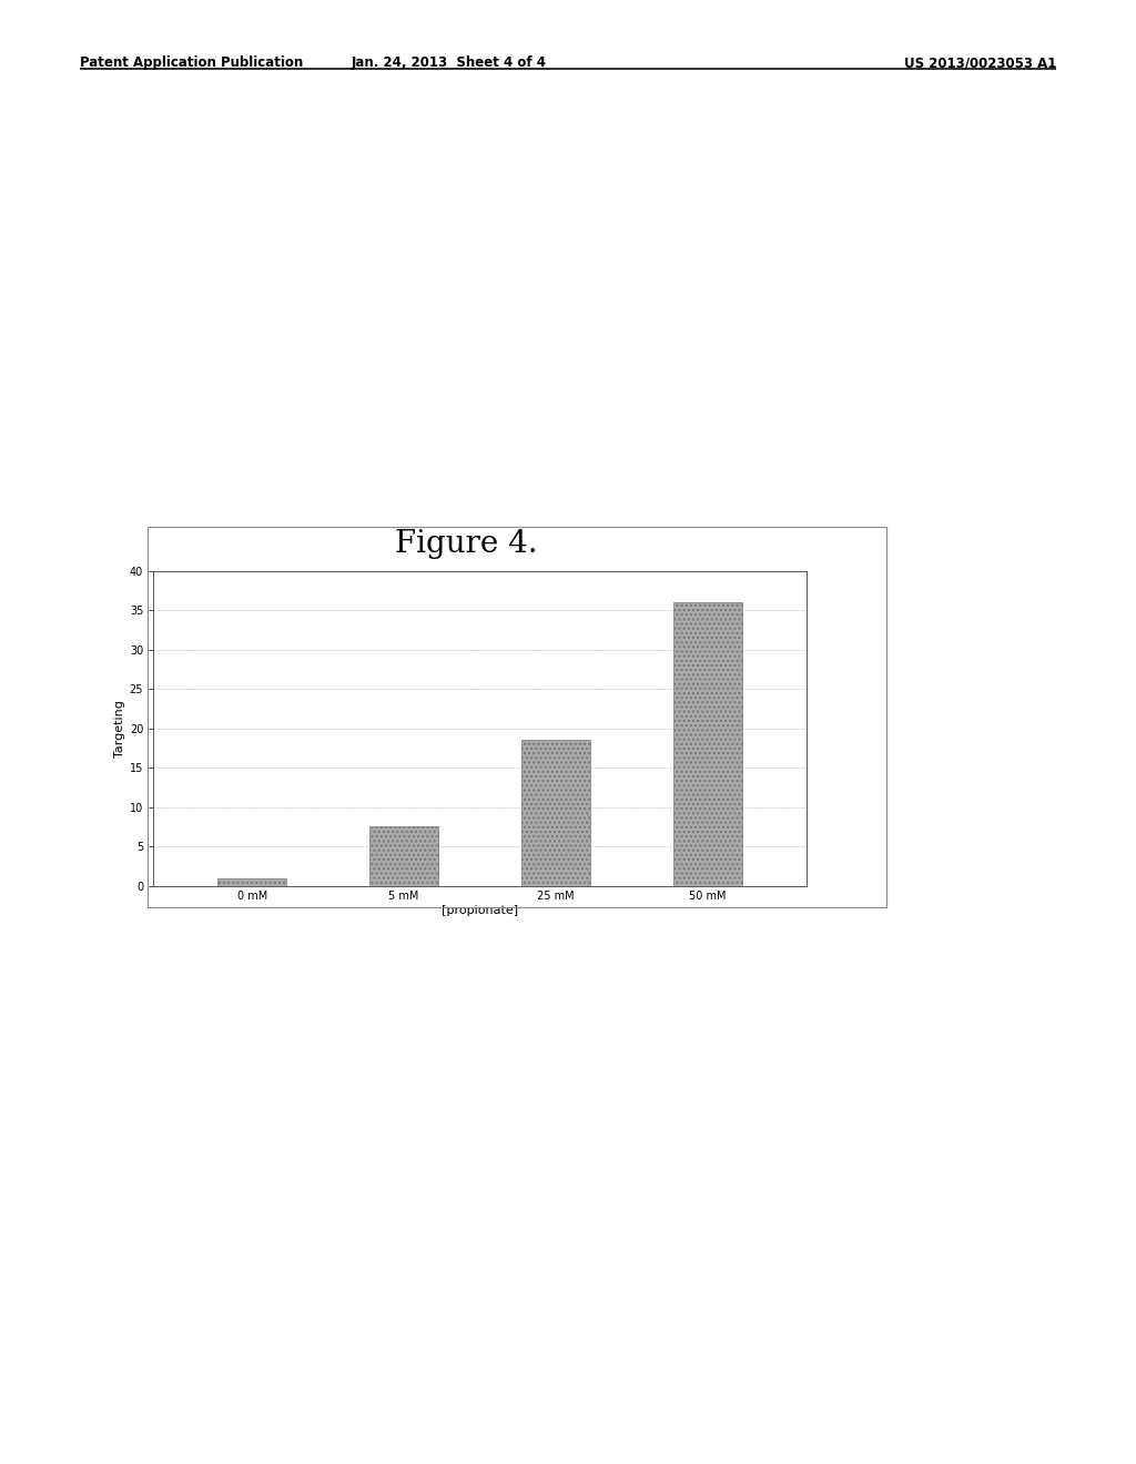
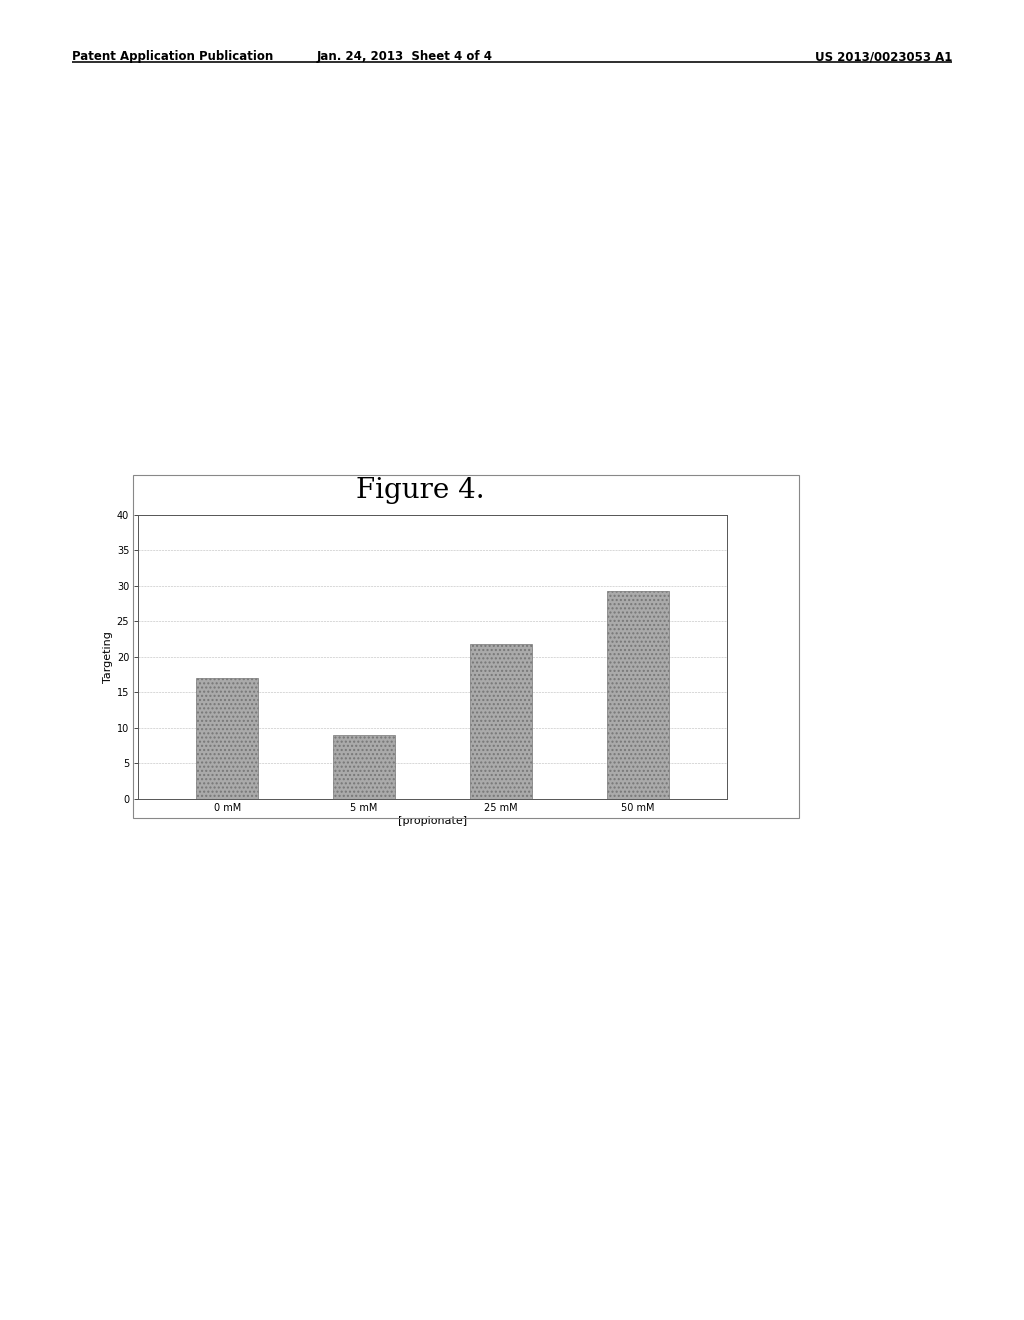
0 mM: 1.0 -> 17.0
5 mM: 7.5 -> 9.0
25 mM: 18.5 -> 21.8
50 mM: 36.0 -> 29.2
